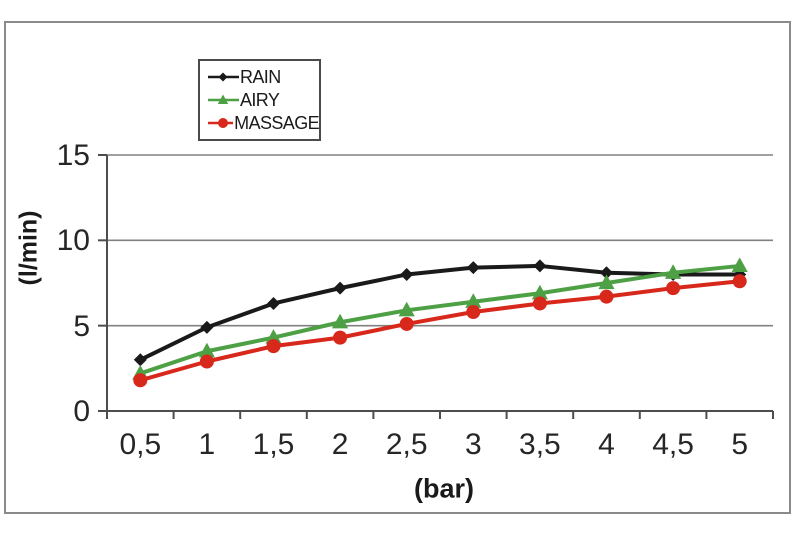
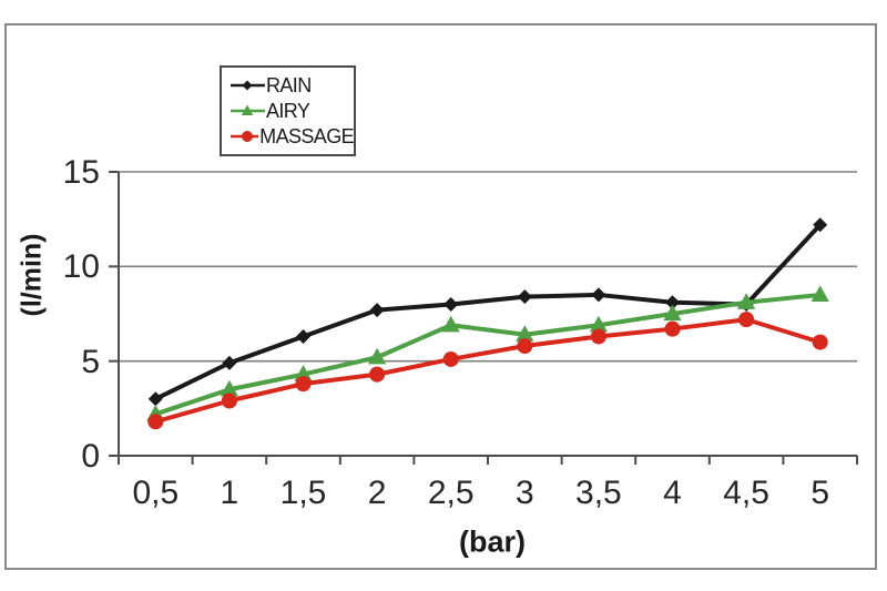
RAIN/2: 7.2 -> 7.7
AIRY/2,5: 5.9 -> 6.9
RAIN/5: 8.0 -> 12.2
MASSAGE/5: 7.6 -> 6.0
